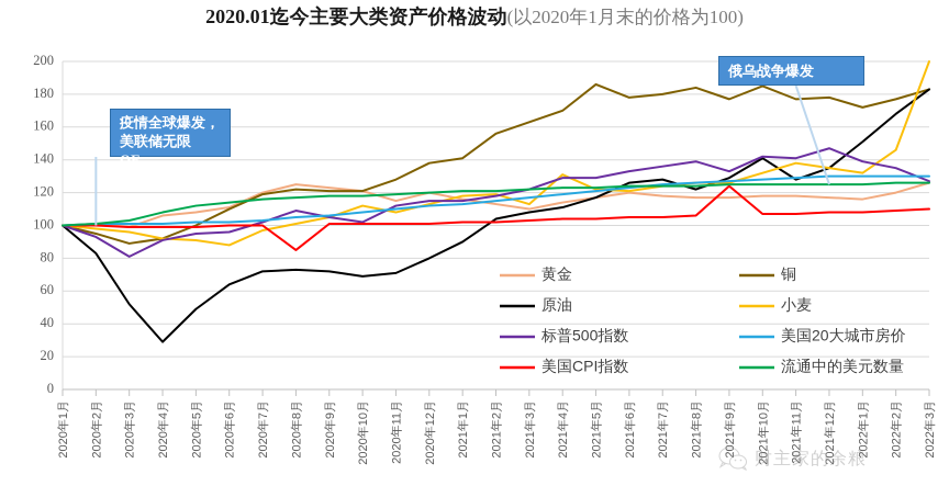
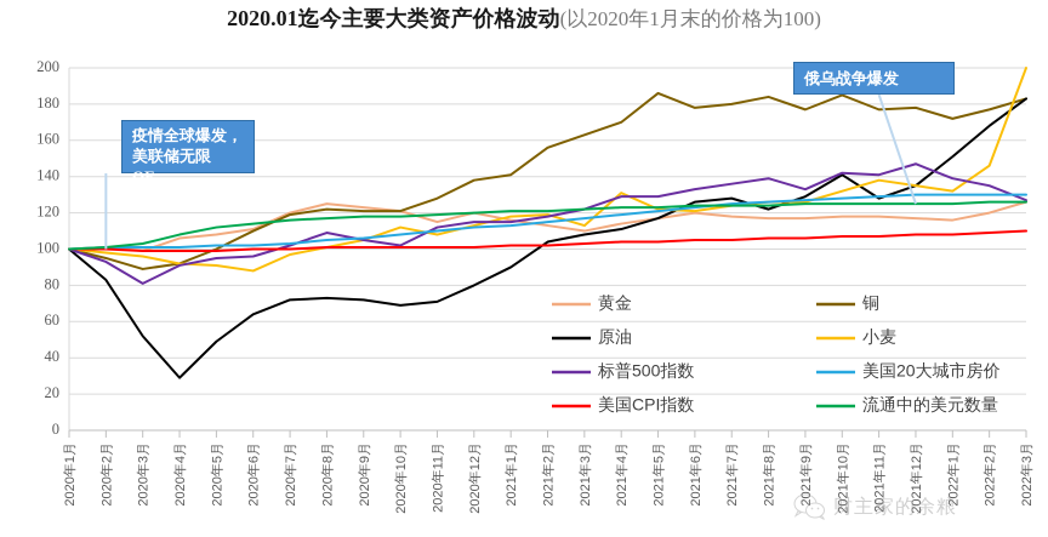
美国CPI指数/2020年8月: 85 -> 101
美国CPI指数/2021年9月: 124 -> 106
